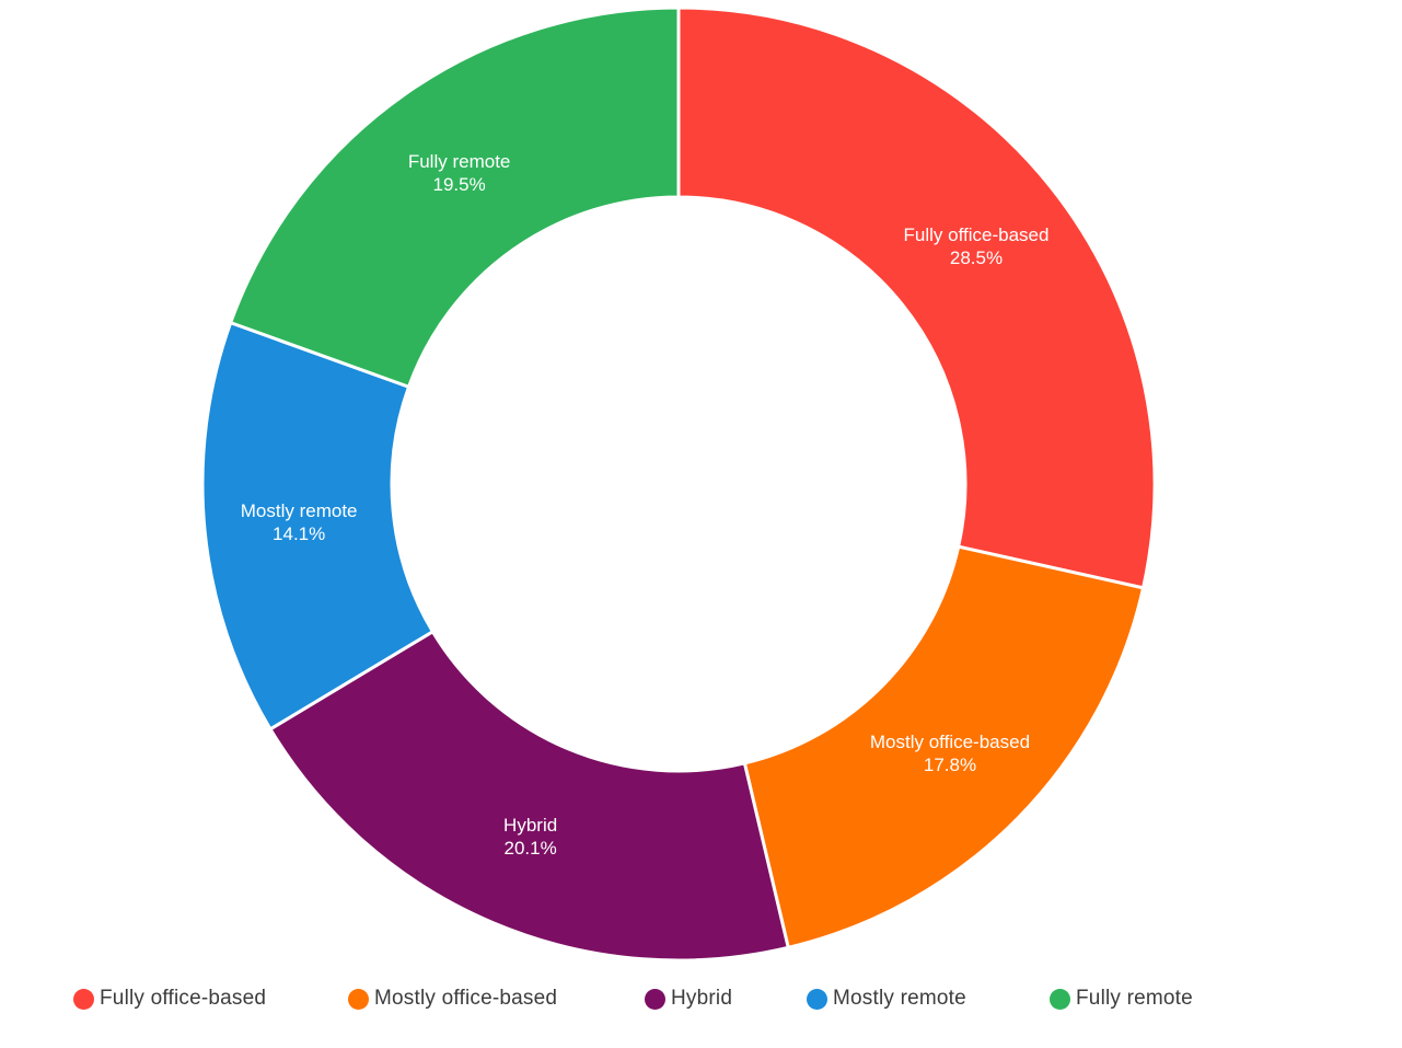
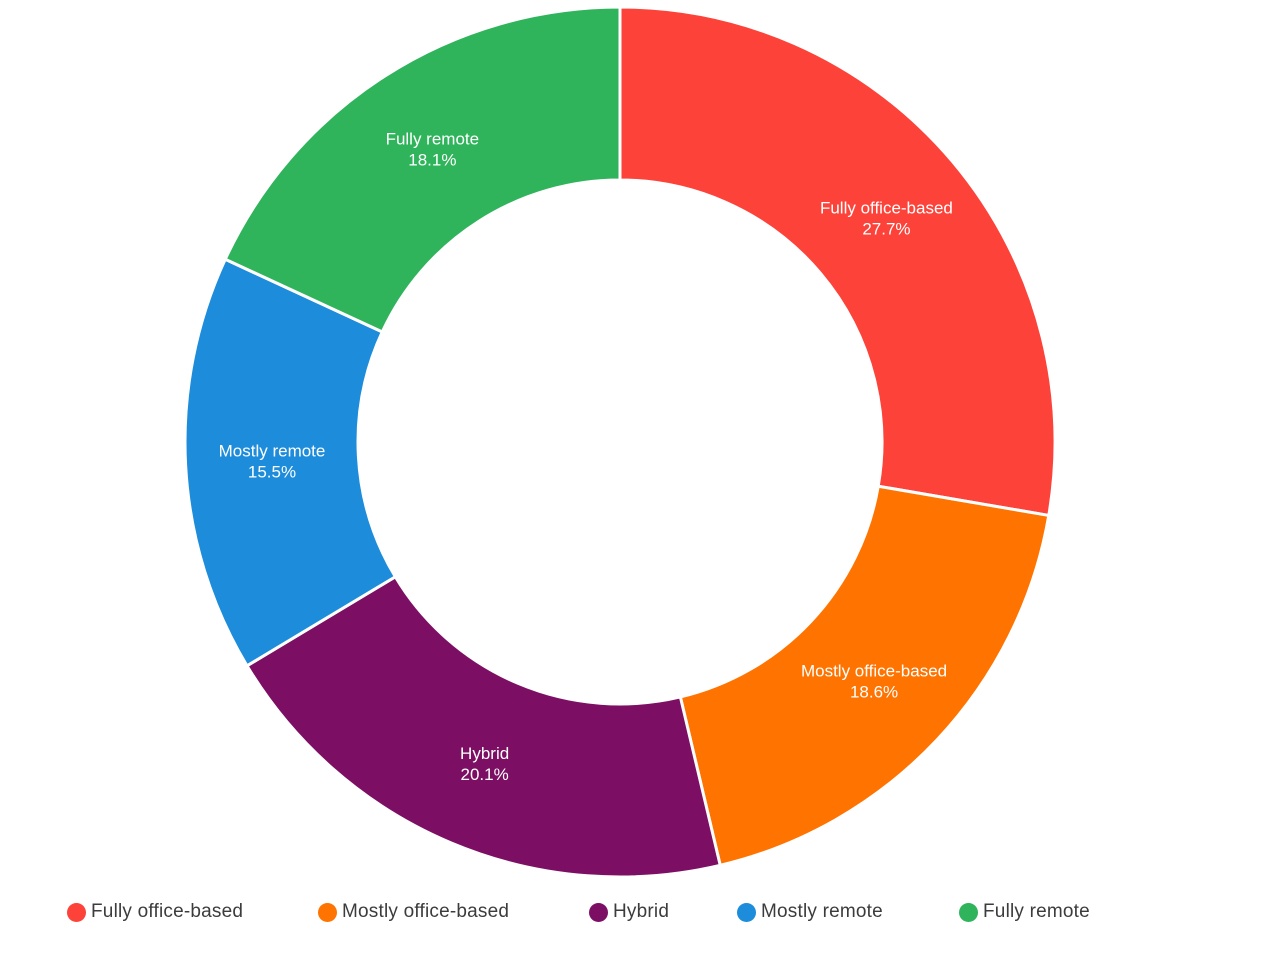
Fully office-based: 28.5% -> 27.7%
Mostly office-based: 17.8% -> 18.6%
Mostly remote: 14.1% -> 15.5%
Fully remote: 19.5% -> 18.1%
